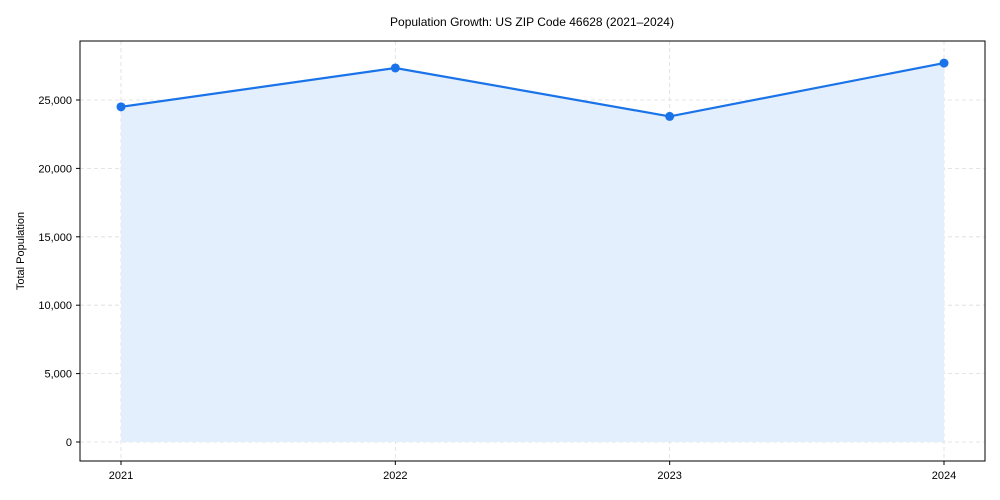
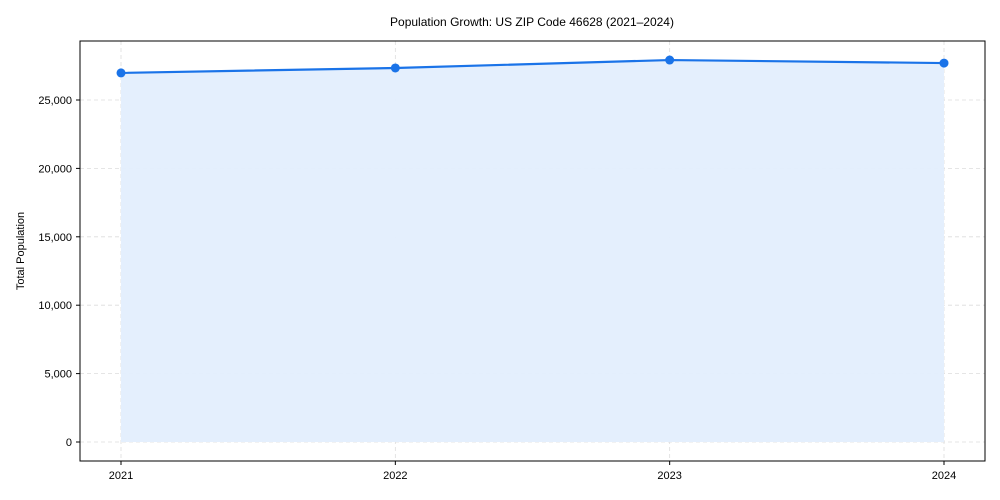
2021: 24500 -> 27000
2023: 23800 -> 27900
